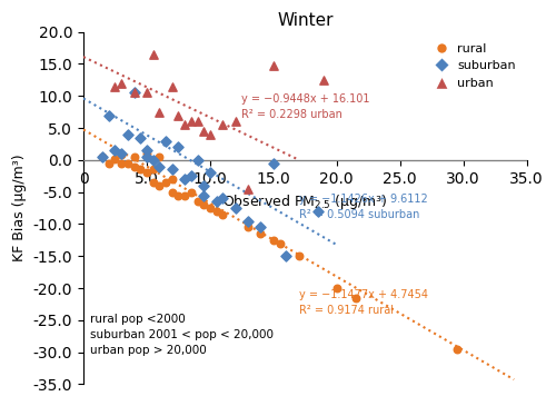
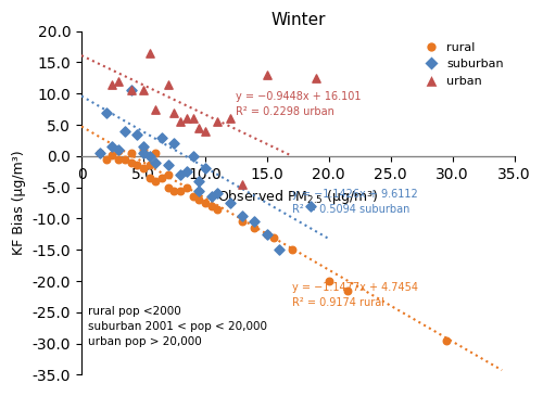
suburban/15.0: -0.6 -> -12.5
urban/15.0: 14.8 -> 13.0
